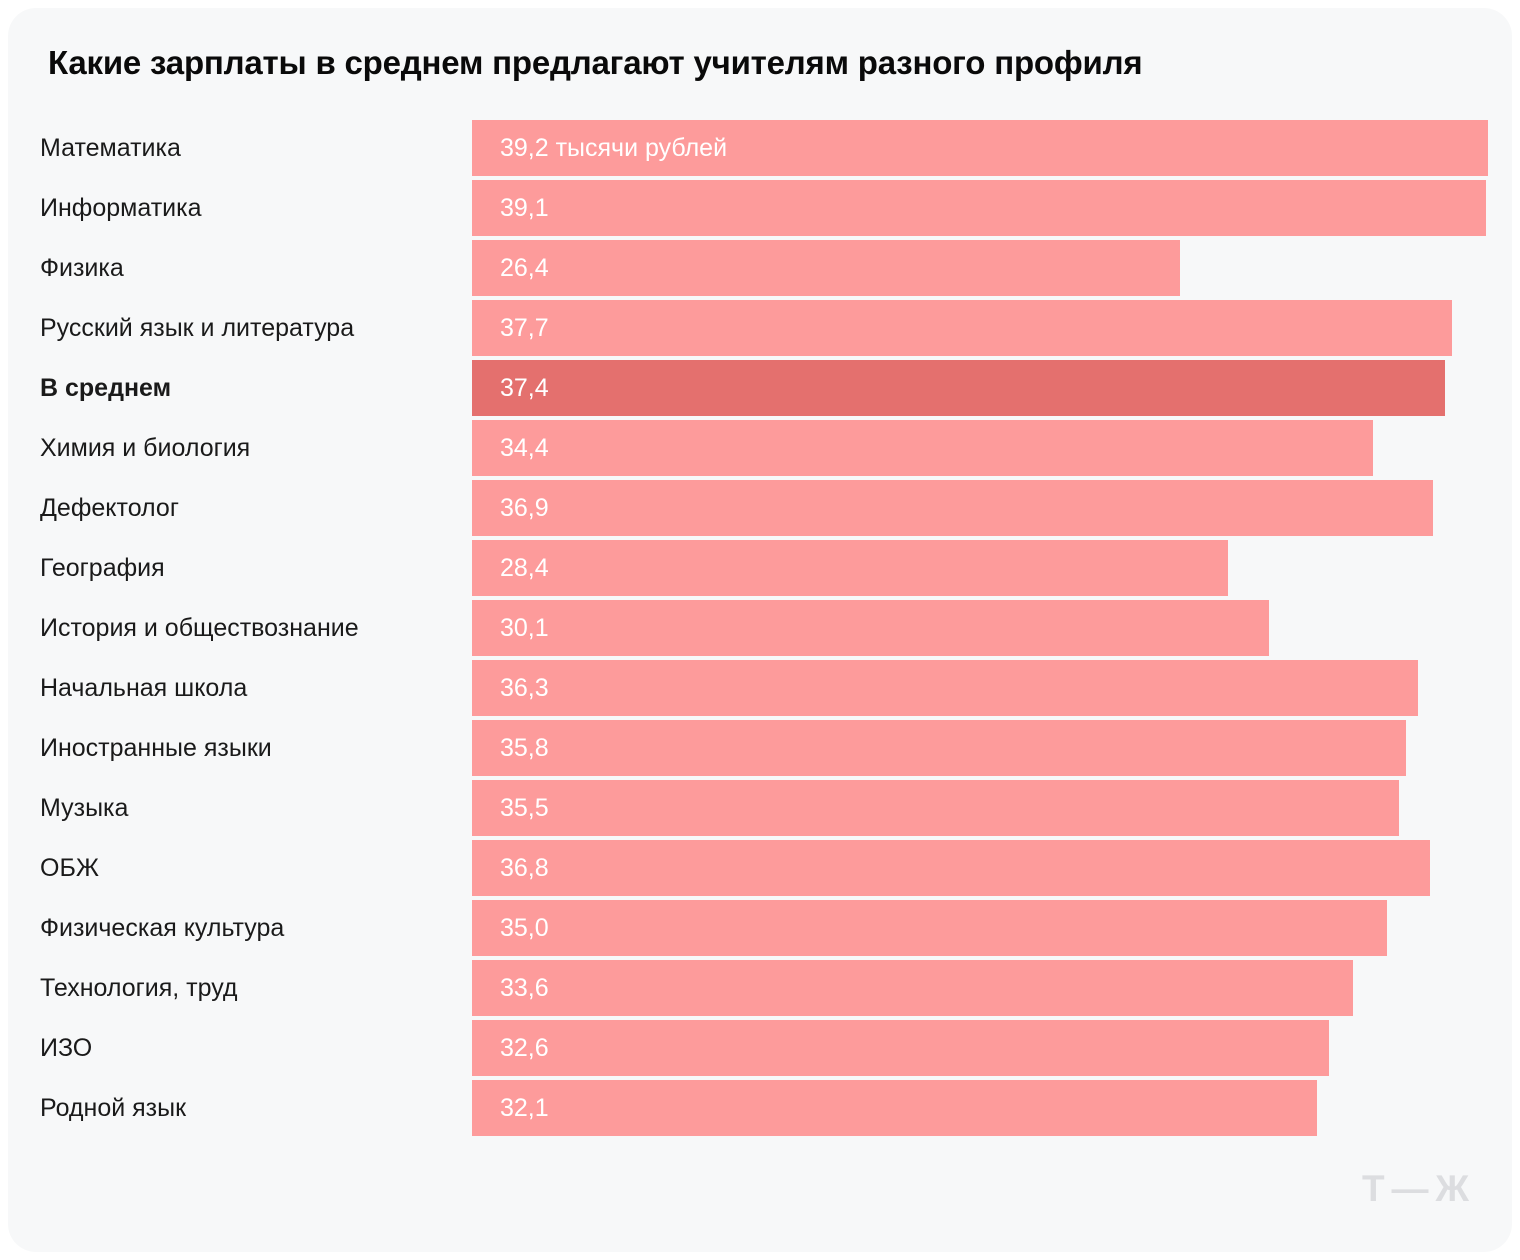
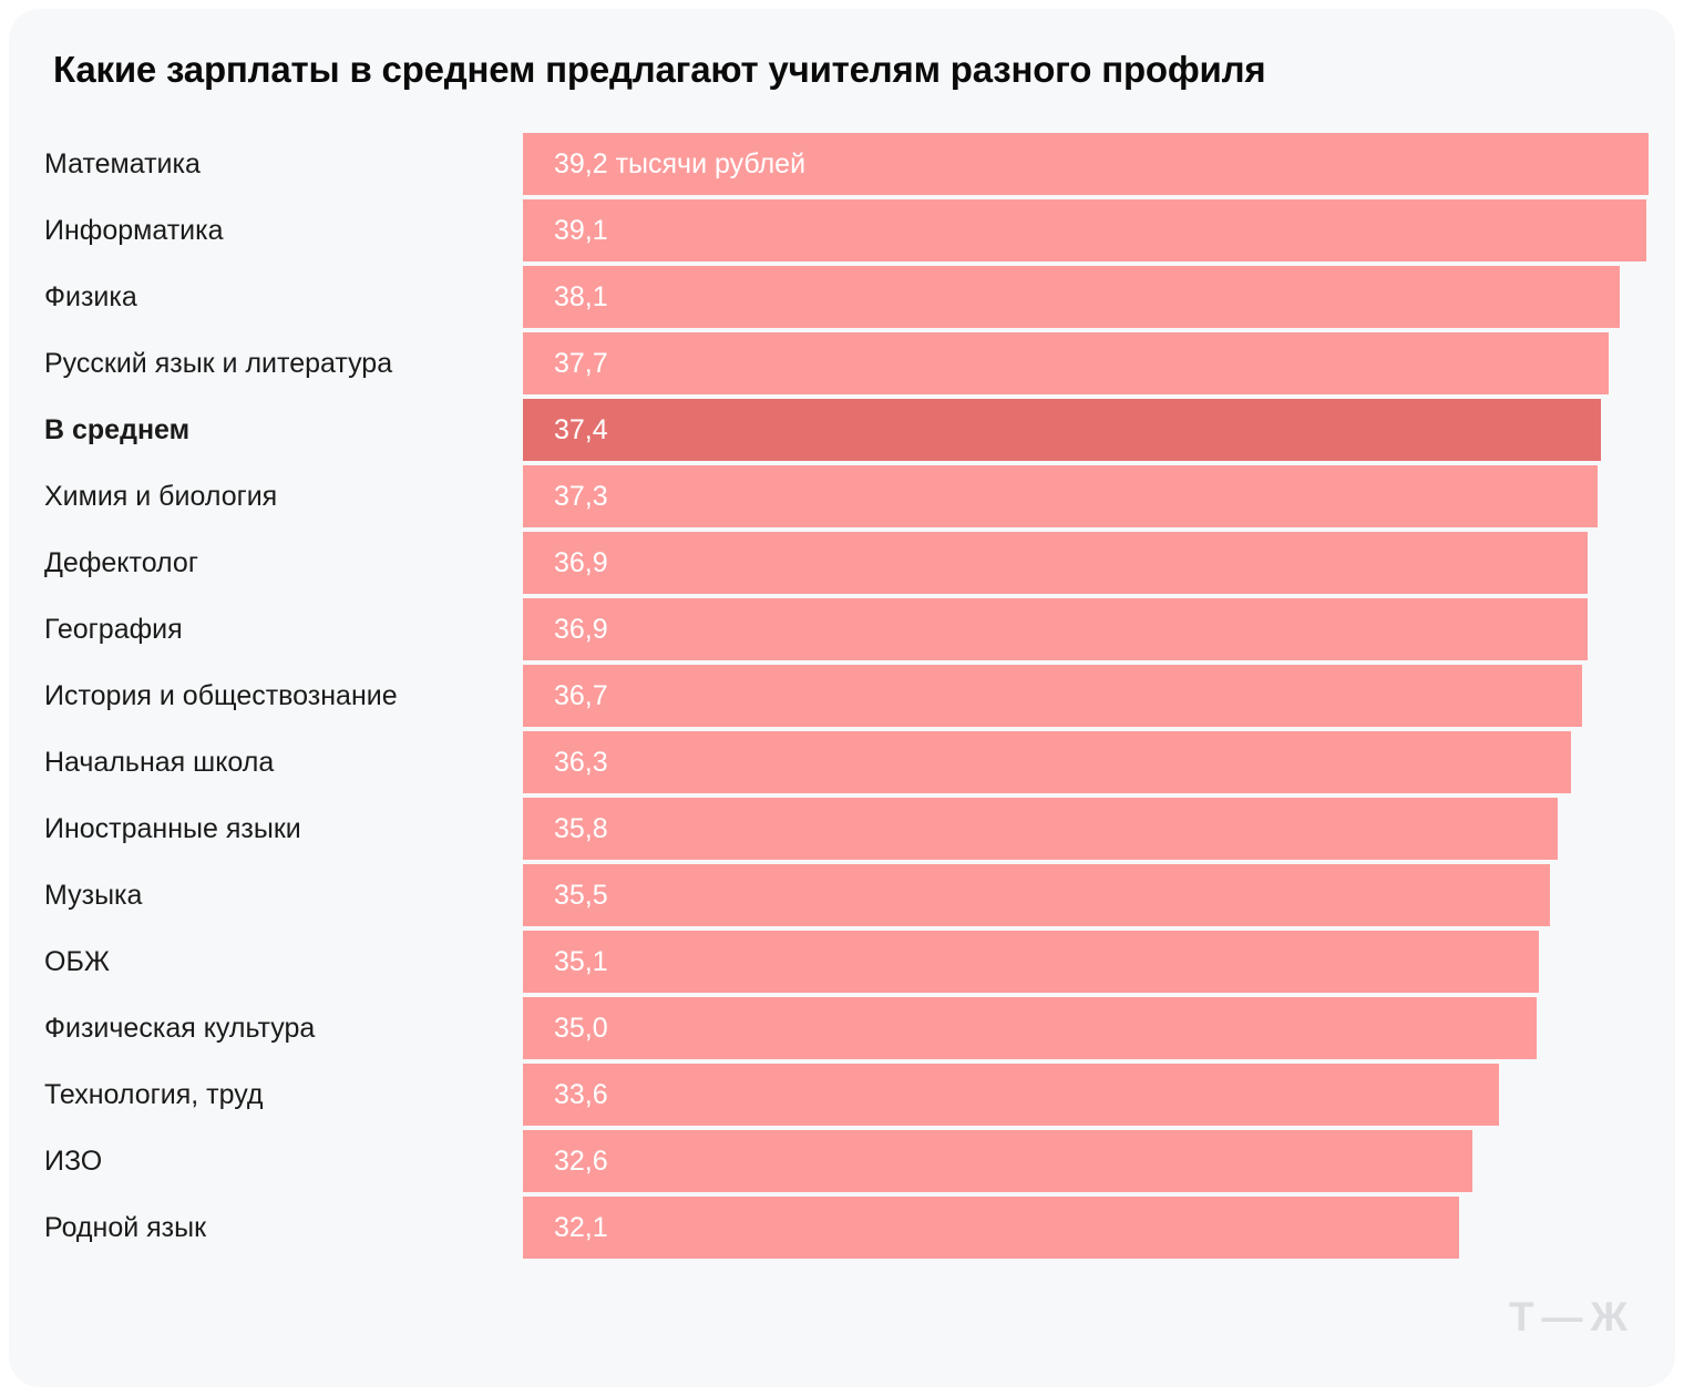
Физика: 26,4 -> 38,1
Химия и биология: 34,4 -> 37,3
География: 28,4 -> 36,9
История и обществознание: 30,1 -> 36,7
ОБЖ: 36,8 -> 35,1
